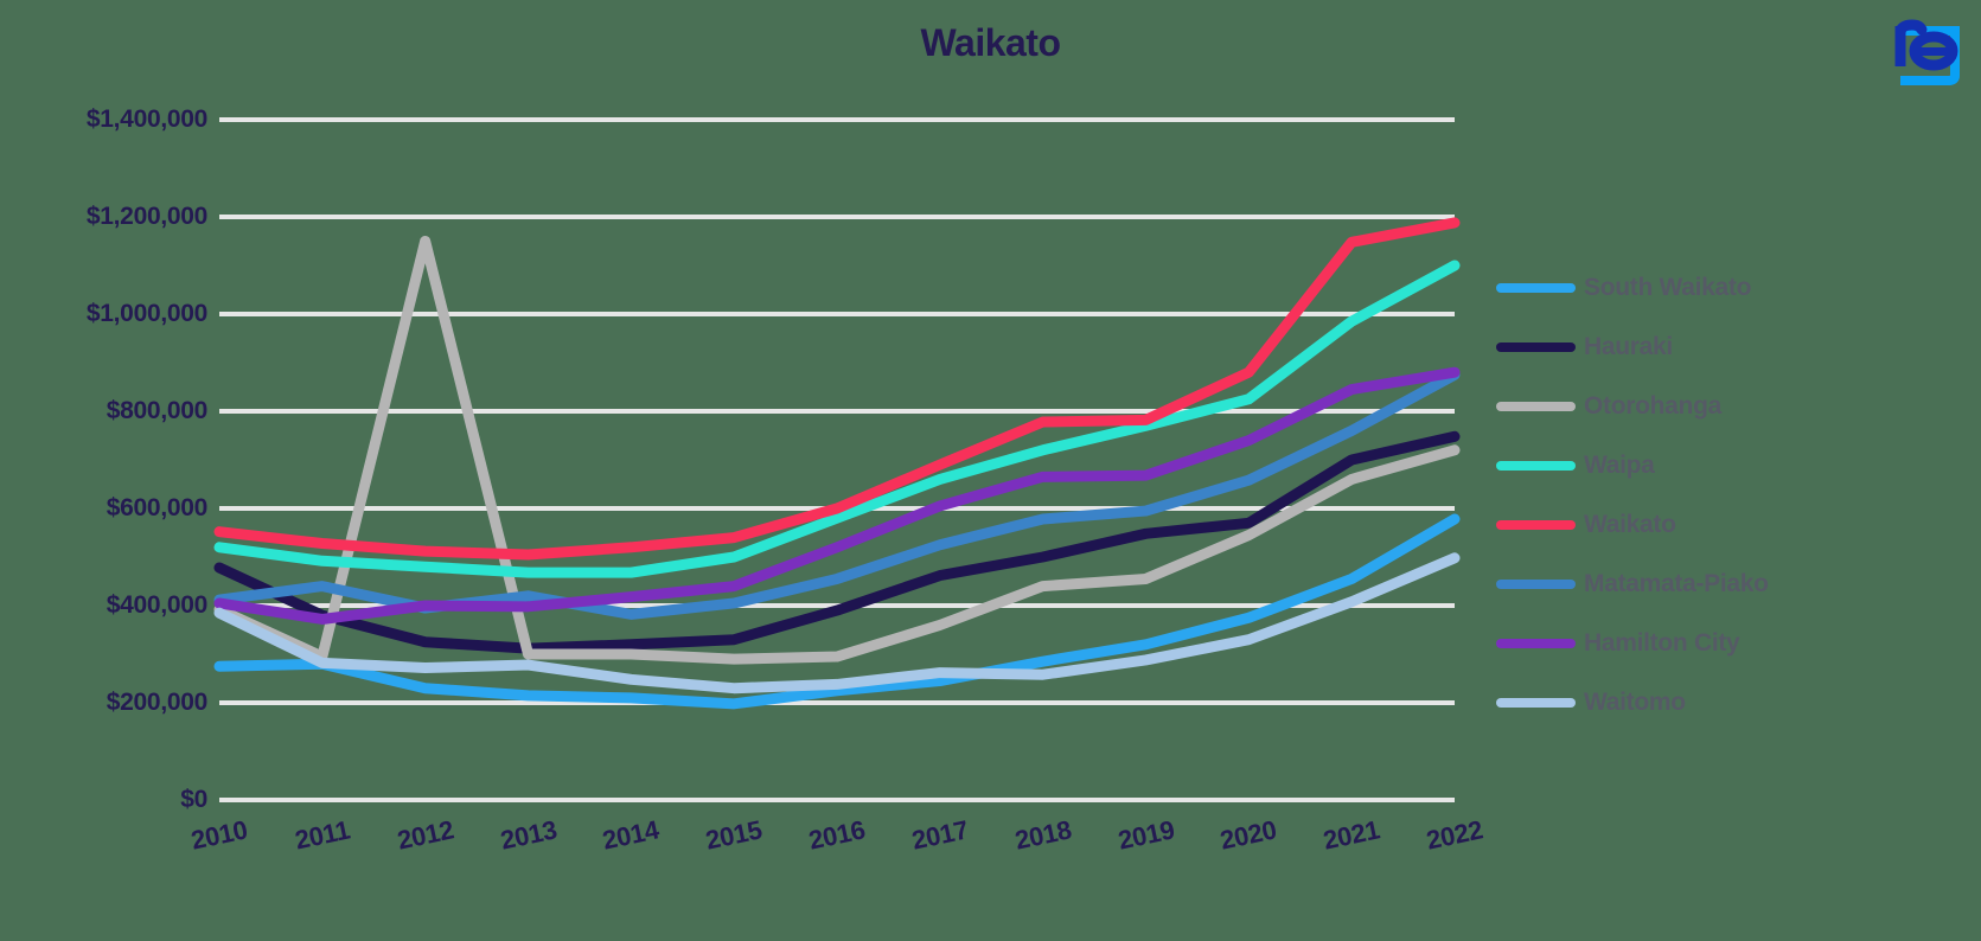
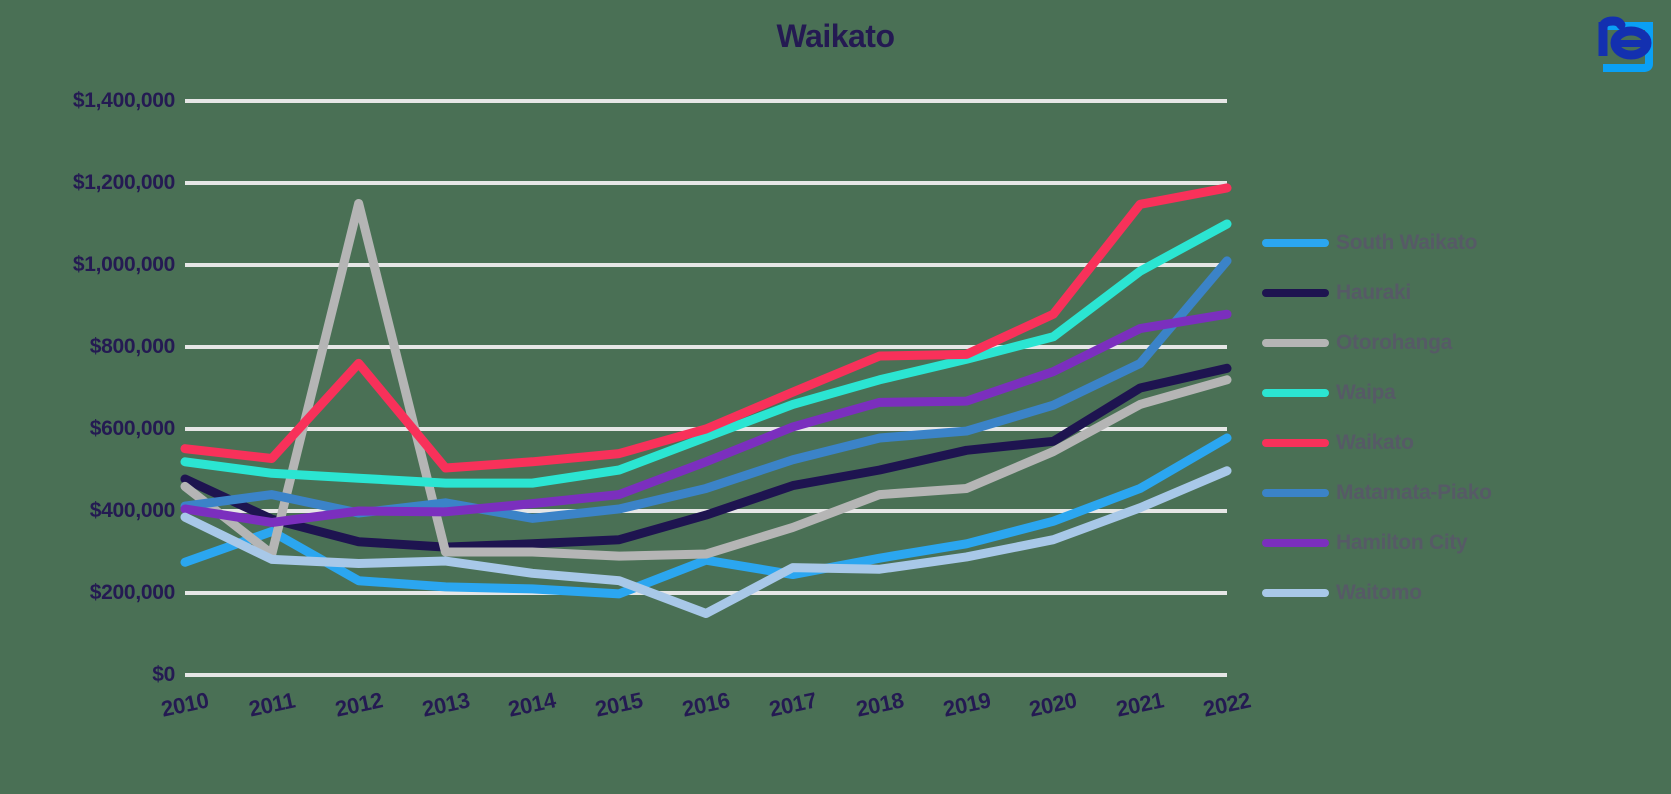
Otorohanga/2010: $390000 -> $460000
South Waikato/2011: $280000 -> $350000
Waikato/2012: $510000 -> $760000
South Waikato/2016: $220000 -> $280000
Waitomo/2016: $240000 -> $150000
Matamata-Piako/2022: $880000 -> $1010000
